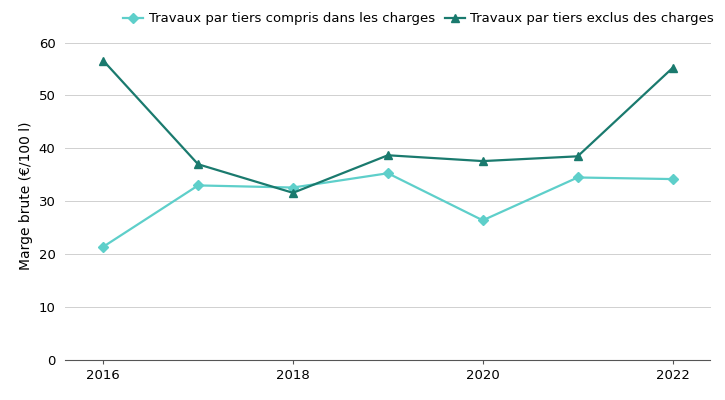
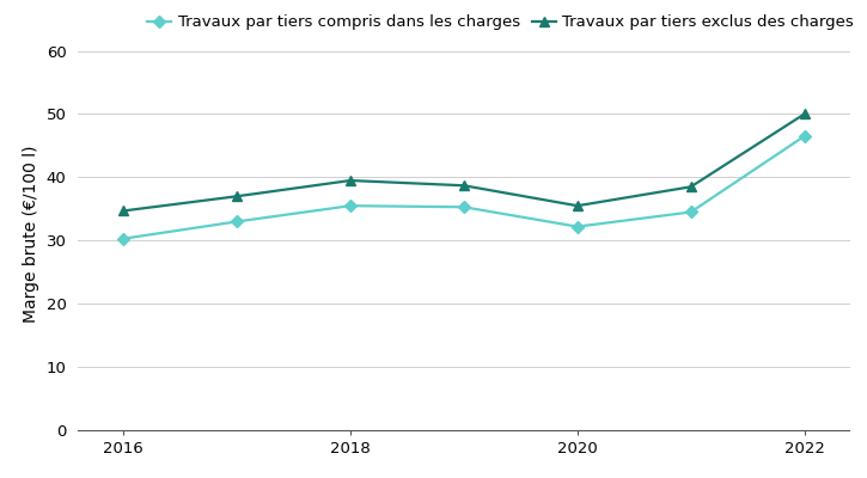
Travaux par tiers compris dans les charges/2016: 21.4 -> 30.3
Travaux par tiers exclus des charges/2016: 56.6 -> 34.7
Travaux par tiers compris dans les charges/2018: 32.6 -> 35.5
Travaux par tiers exclus des charges/2018: 31.6 -> 39.5
Travaux par tiers compris dans les charges/2020: 26.4 -> 32.2
Travaux par tiers exclus des charges/2020: 37.6 -> 35.5
Travaux par tiers compris dans les charges/2022: 34.2 -> 46.5
Travaux par tiers exclus des charges/2022: 55.2 -> 50.0
